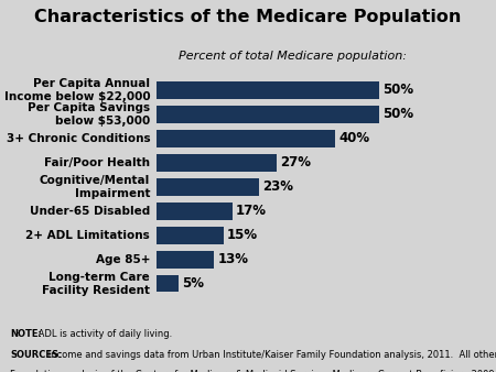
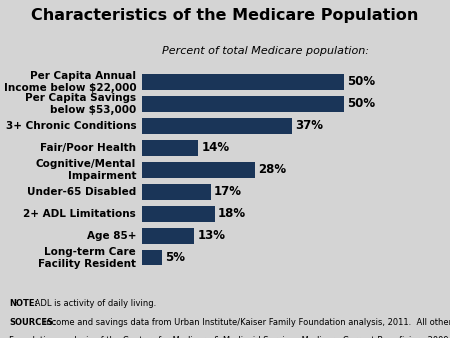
3+ Chronic Conditions: 40% -> 37%
Fair/Poor Health: 27% -> 14%
Cognitive/Mental Impairment: 23% -> 28%
2+ ADL Limitations: 15% -> 18%
